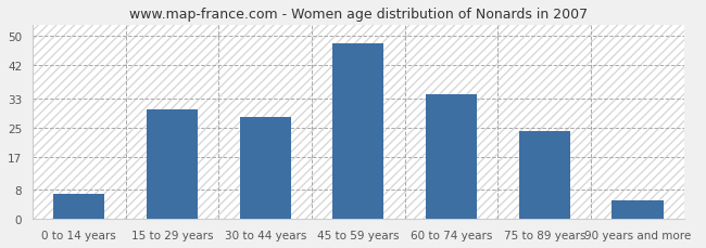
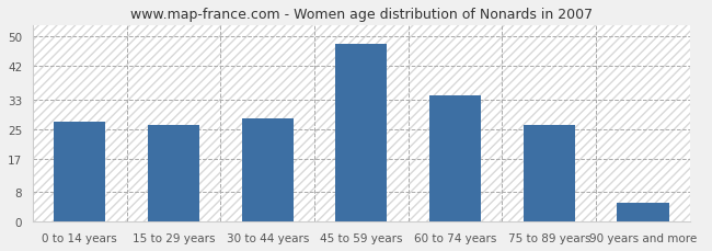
0 to 14 years: 7 -> 27
15 to 29 years: 30 -> 26
75 to 89 years: 24 -> 26
